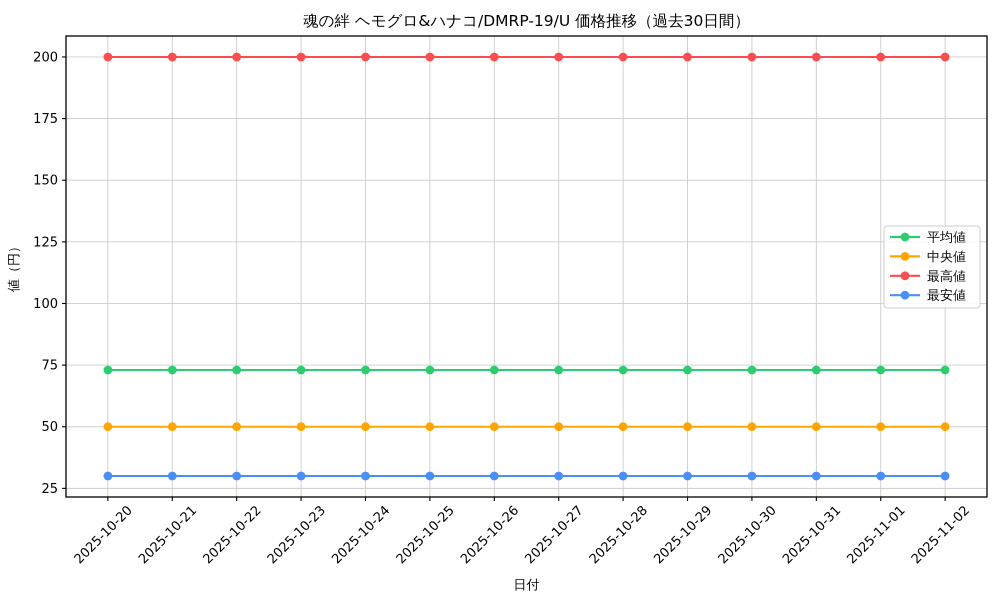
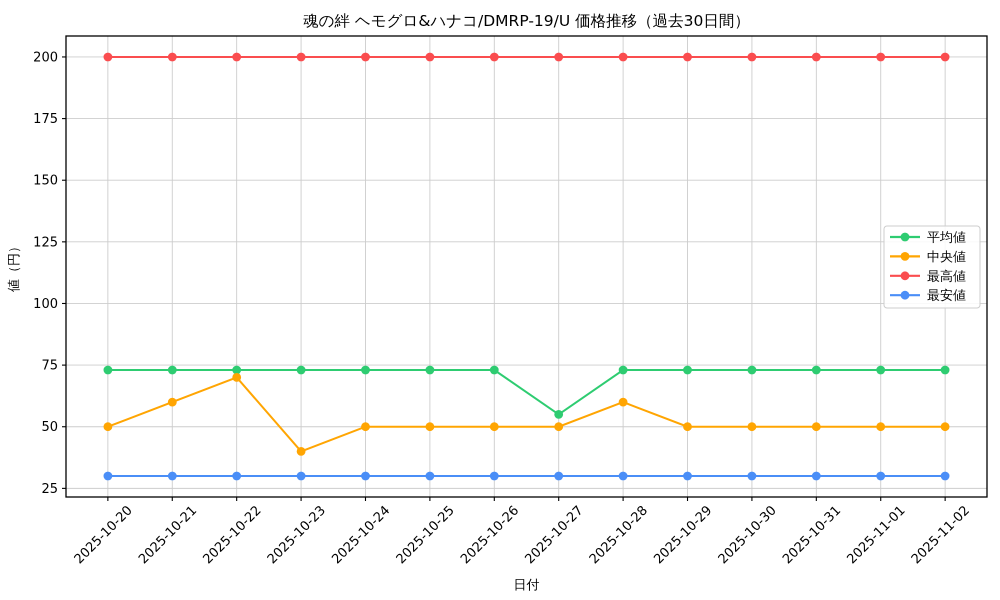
中央値/2025-10-21: 50 -> 60
中央値/2025-10-22: 50 -> 70
中央値/2025-10-23: 50 -> 40
平均値/2025-10-27: 73 -> 55
中央値/2025-10-28: 50 -> 60
